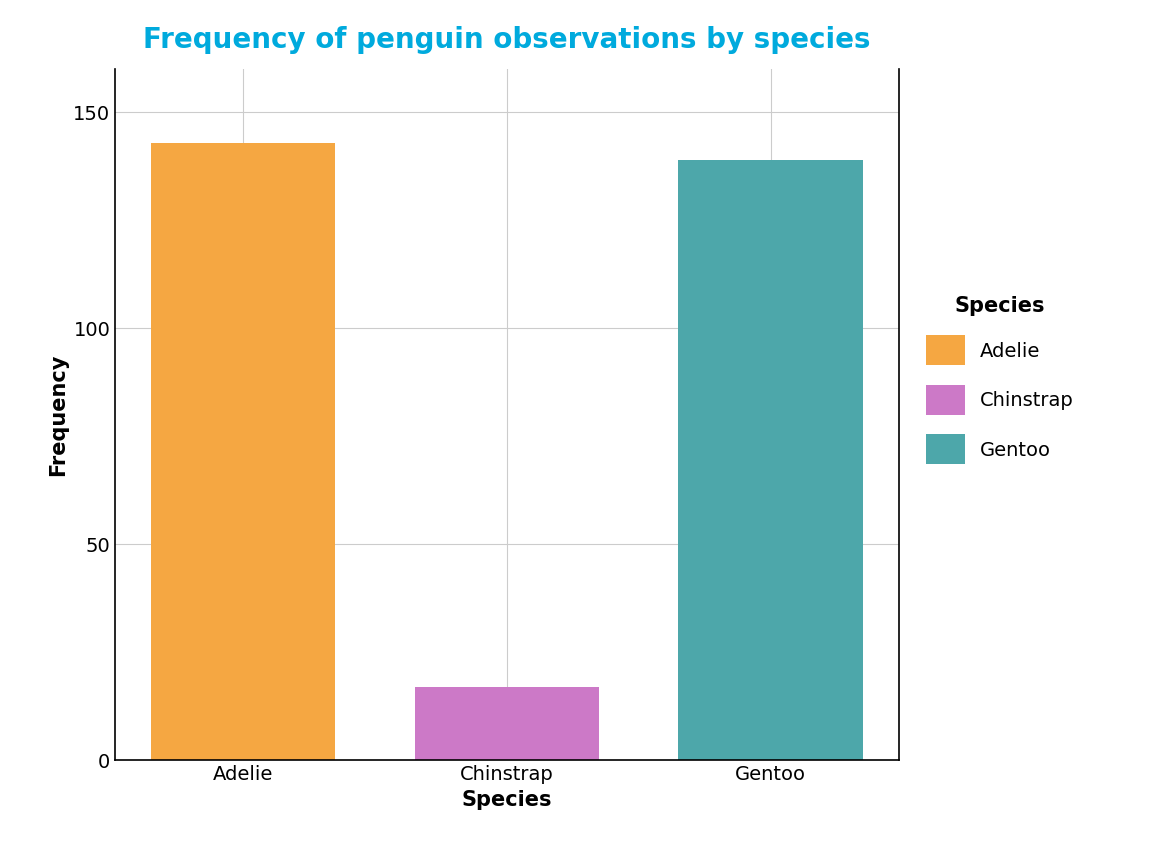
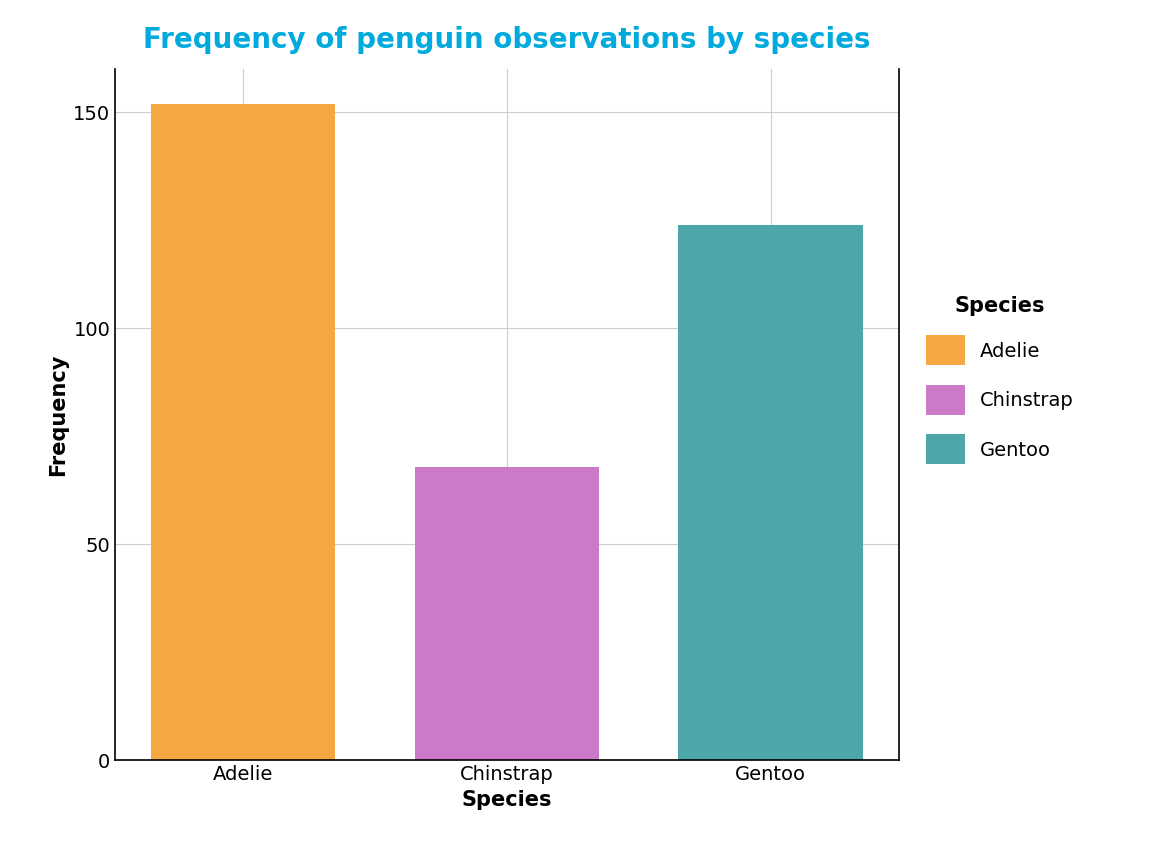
Adelie: 143 -> 152
Chinstrap: 17 -> 68
Gentoo: 139 -> 124
